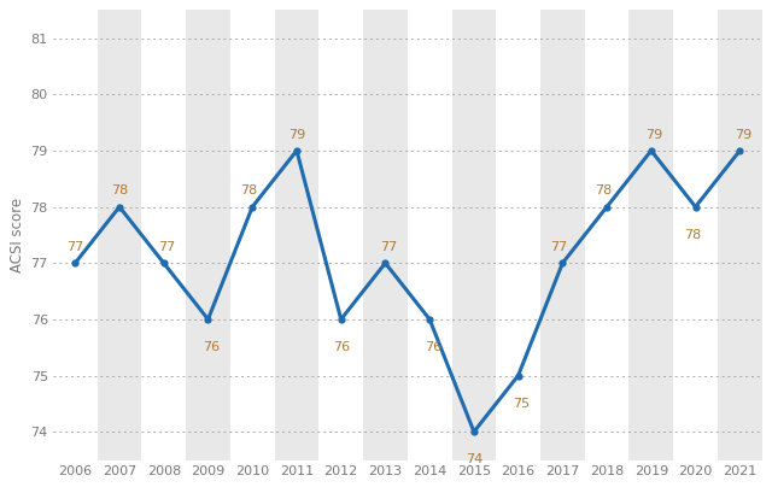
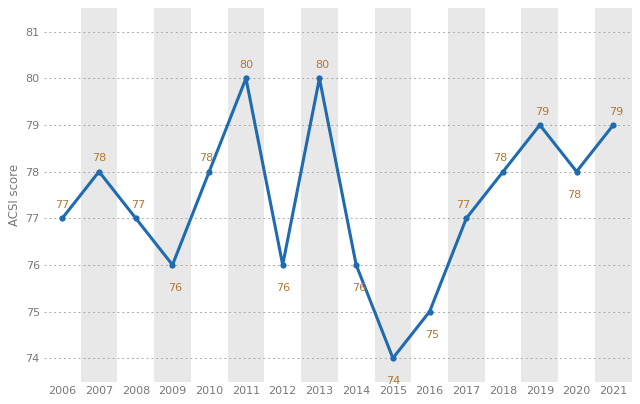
2011: 79 -> 80
2013: 77 -> 80
